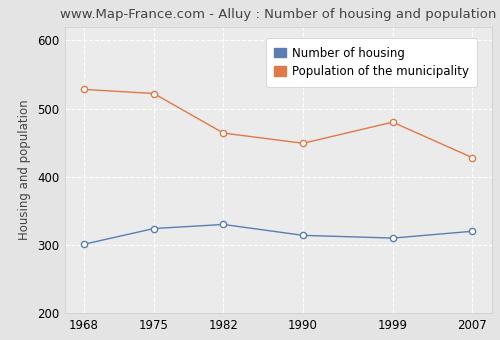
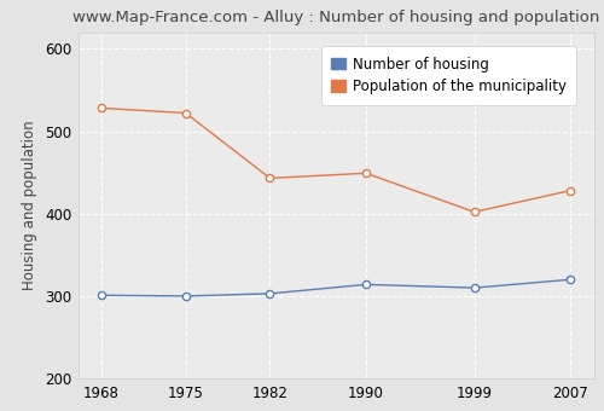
Number of housing/1975: 324 -> 300
Number of housing/1982: 330 -> 303
Population of the municipality/1982: 464 -> 443
Population of the municipality/1999: 480 -> 402
